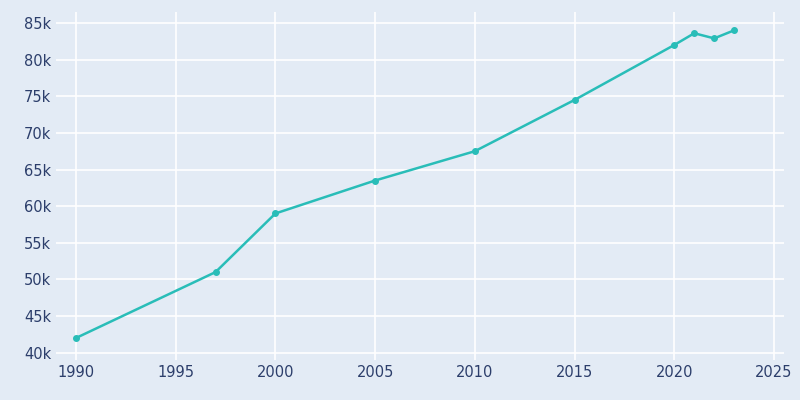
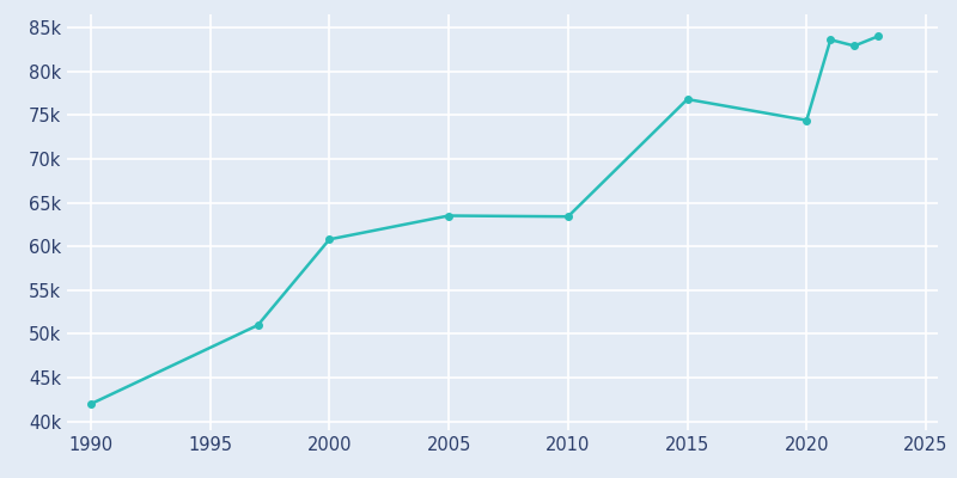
2000: 59.0k -> 60.8k
2010: 67.5k -> 63.4k
2015: 74.5k -> 76.8k
2020: 82.0k -> 74.4k
